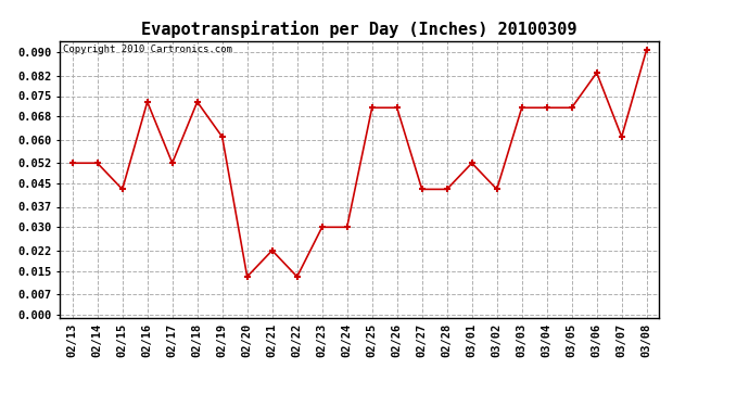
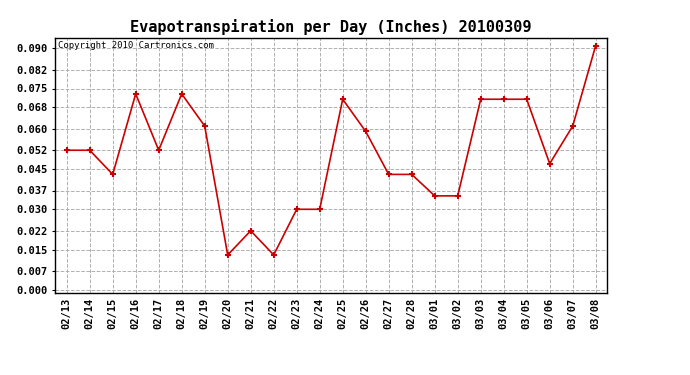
02/26: 0.071 -> 0.059
03/01: 0.052 -> 0.035
03/02: 0.043 -> 0.035
03/06: 0.083 -> 0.047
